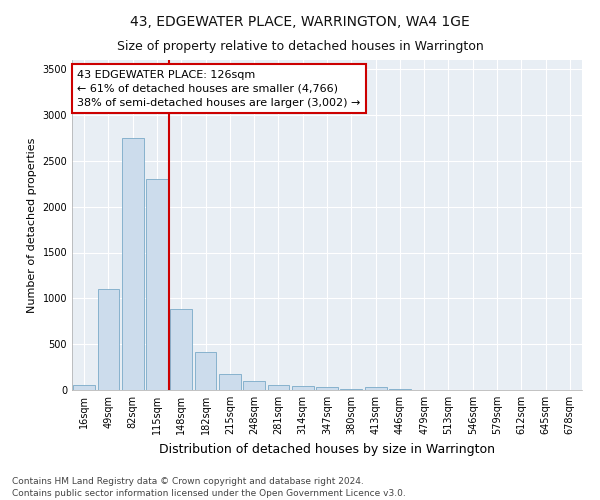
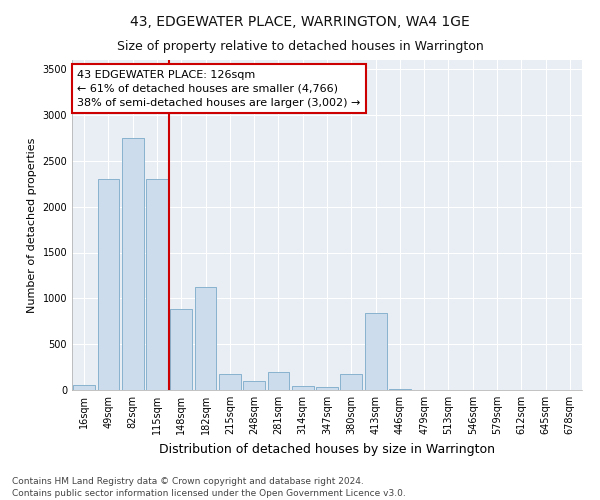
49sqm: 1100 -> 2300
182sqm: 420 -> 1120
281sqm: 60 -> 200
380sqm: 10 -> 180
413sqm: 30 -> 840
